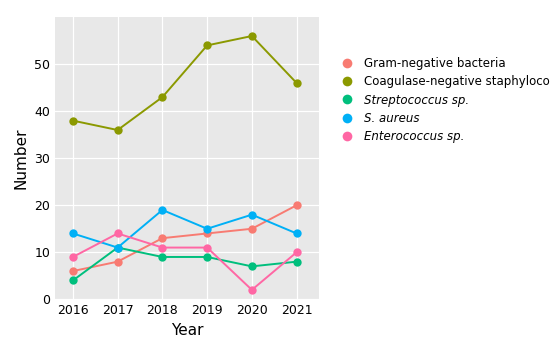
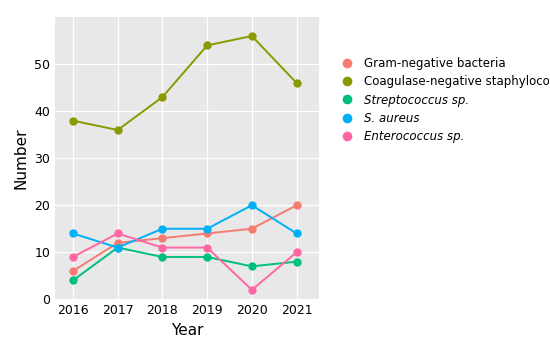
Gram-negative bacteria/2017: 8 -> 12
S. aureus/2018: 19 -> 15
S. aureus/2020: 18 -> 20
